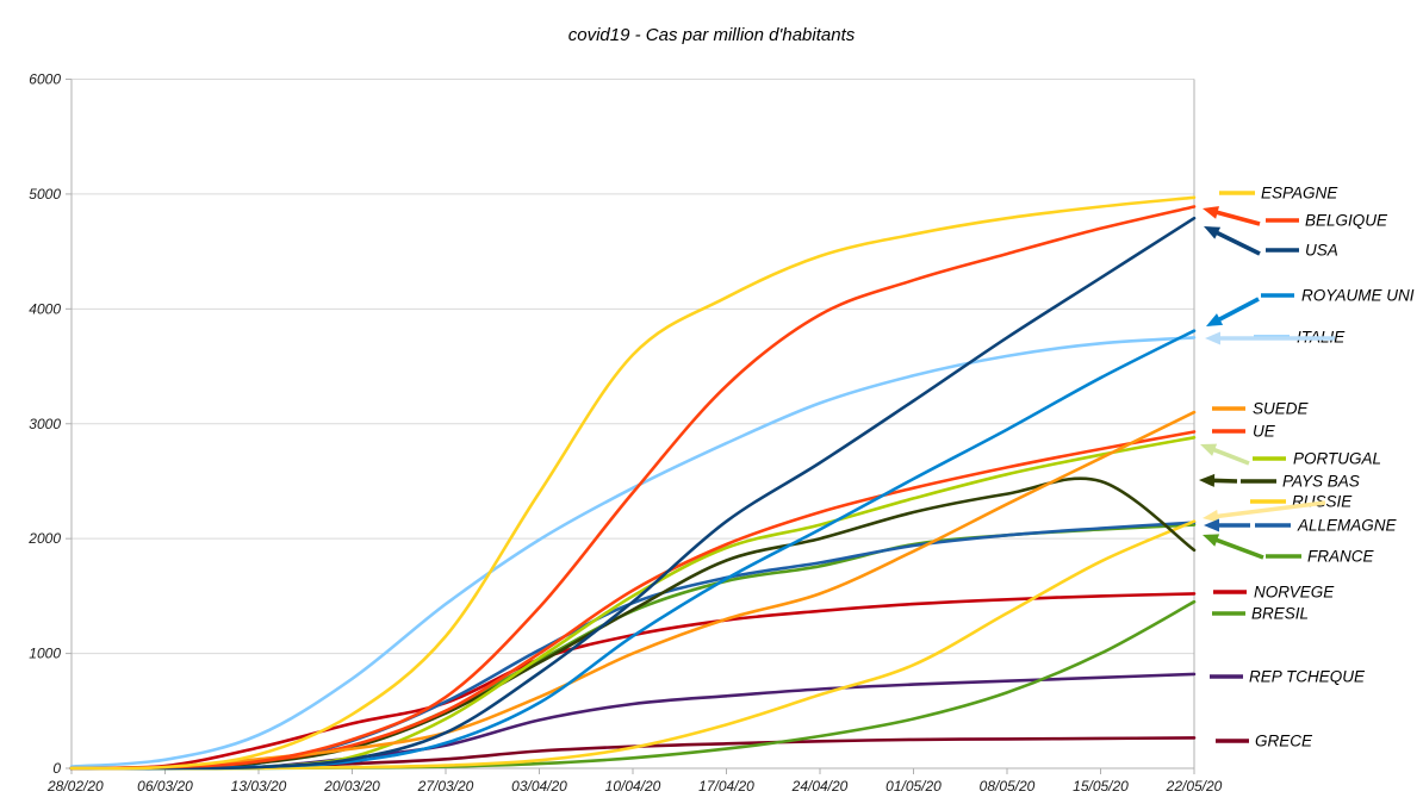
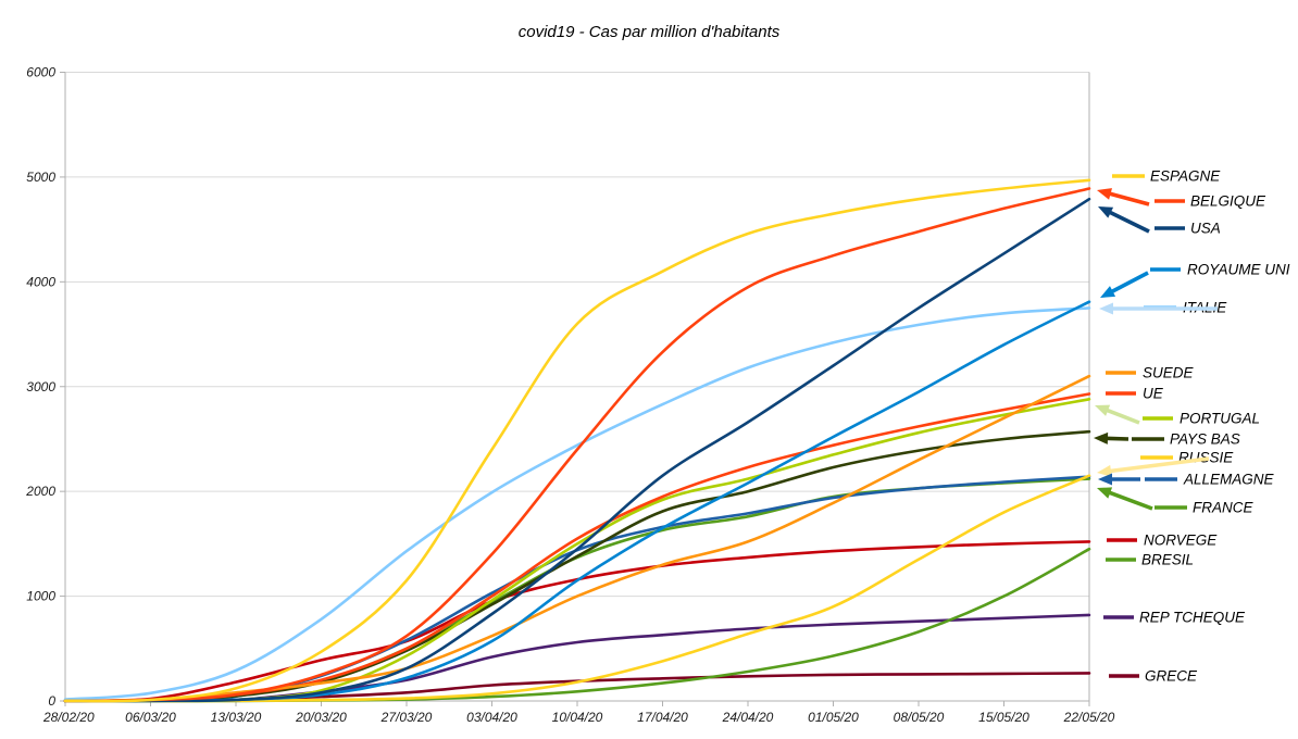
PAYS BAS/22/05/20: 1900 -> 2600
